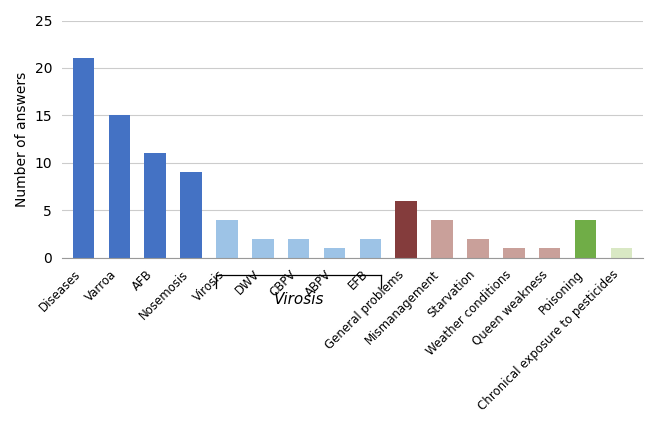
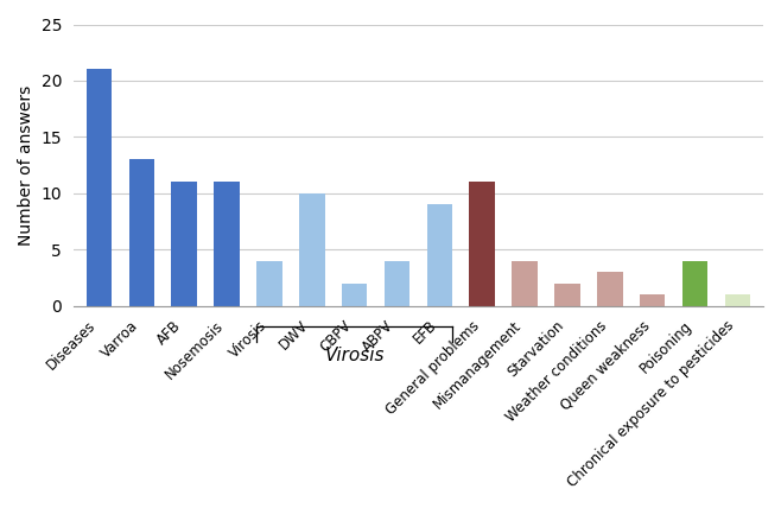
Varroa: 15 -> 13
Nosemosis: 9 -> 11
DWV: 2 -> 10
ABPV: 1 -> 4
EFB: 2 -> 9
General problems: 6 -> 11
Weather conditions: 1 -> 3
